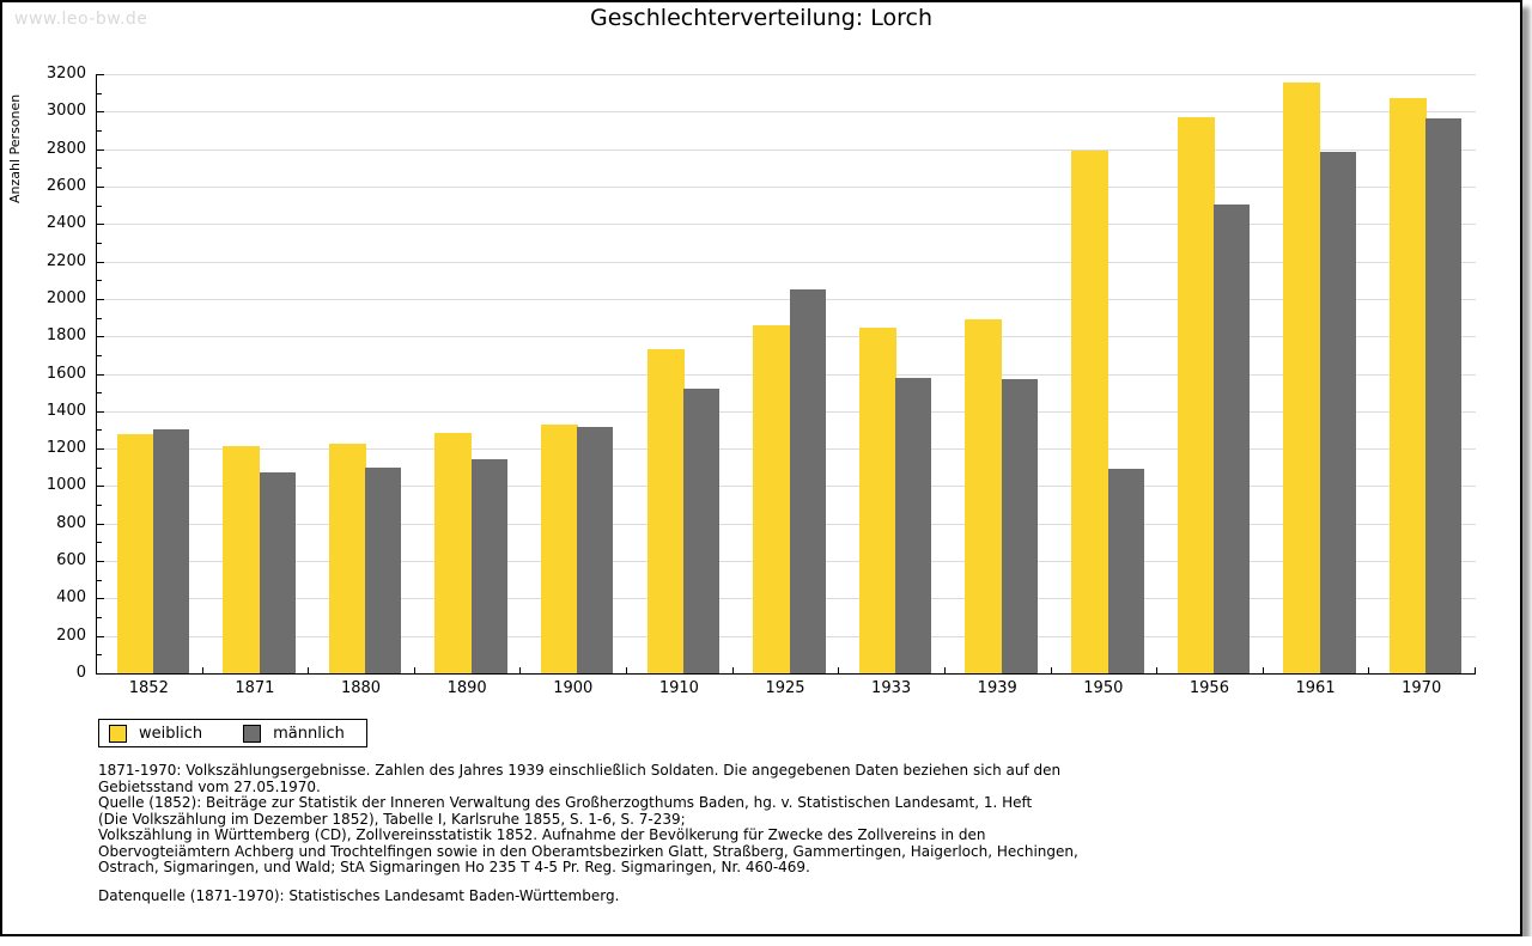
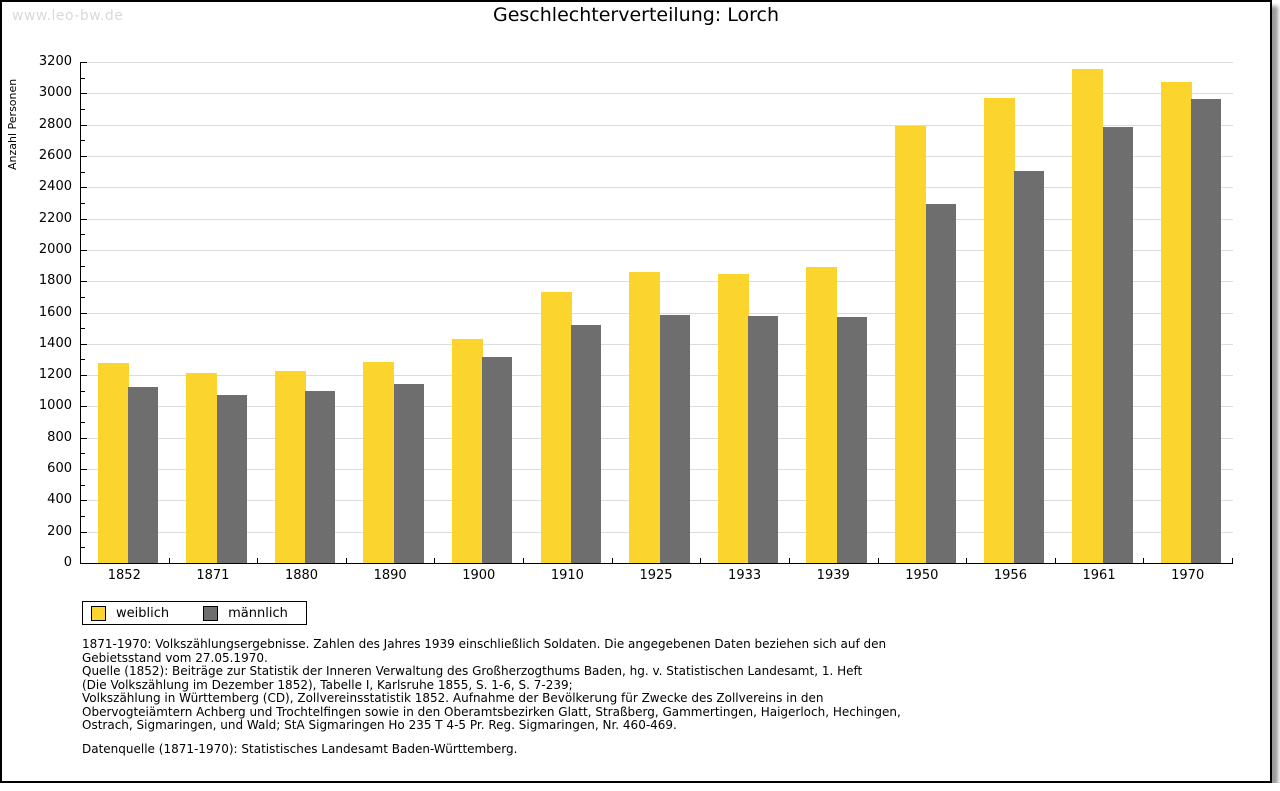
männlich/1852: 1300 -> 1120
weiblich/1900: 1330 -> 1430
männlich/1925: 2050 -> 1580
männlich/1950: 1090 -> 2300
